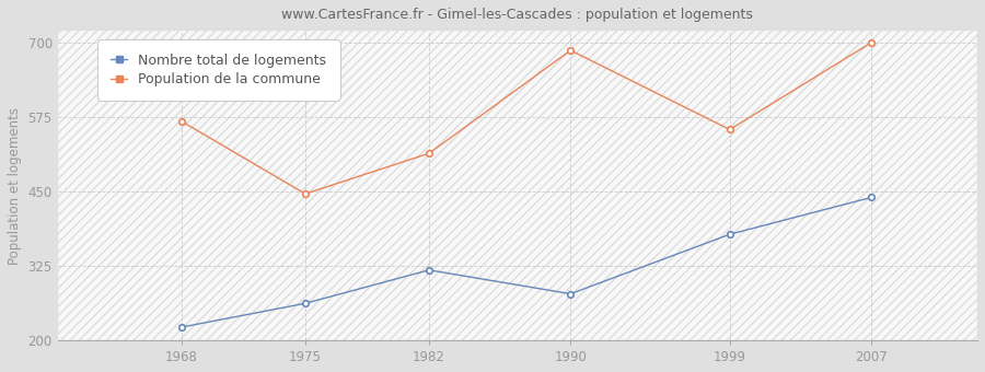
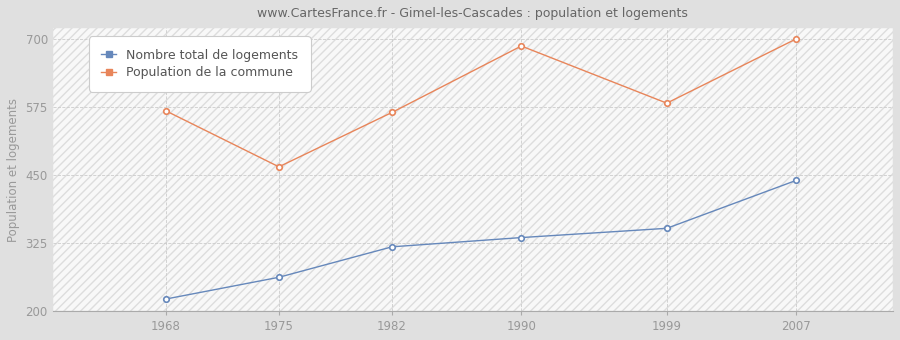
Population de la commune/1975: 446 -> 465
Population de la commune/1982: 514 -> 565
Nombre total de logements/1990: 278 -> 335
Nombre total de logements/1999: 378 -> 352
Population de la commune/1999: 554 -> 582
